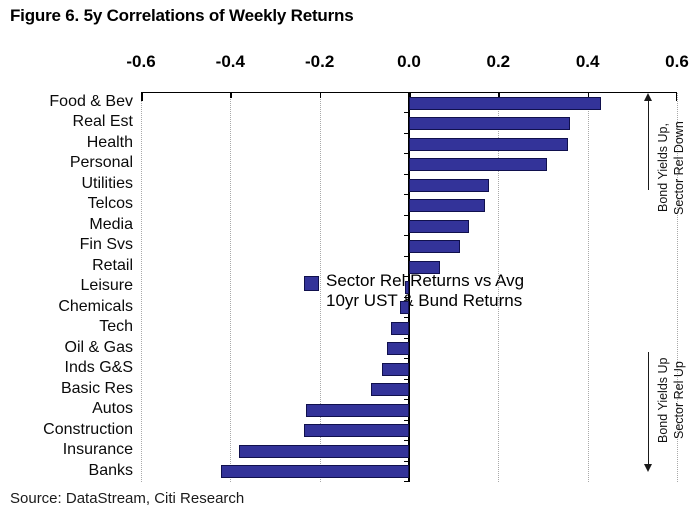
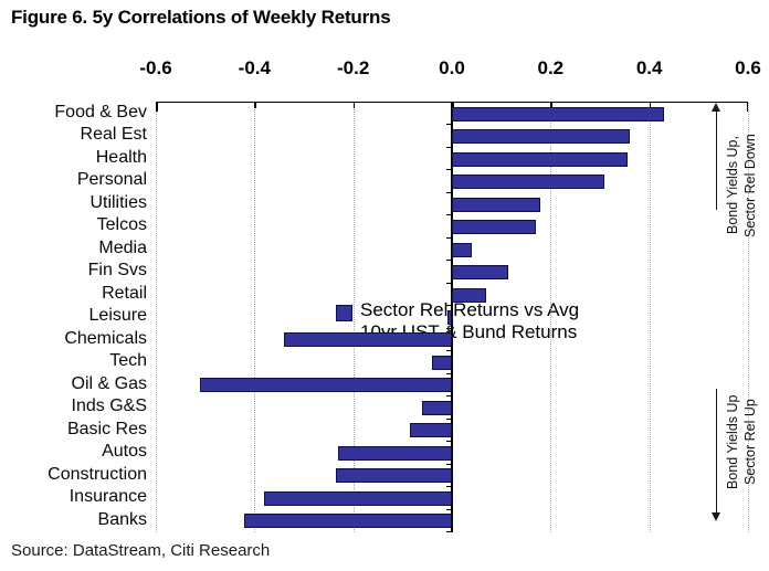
Media: 0.14 -> 0.04
Chemicals: -0.02 -> -0.34
Oil & Gas: -0.05 -> -0.51
